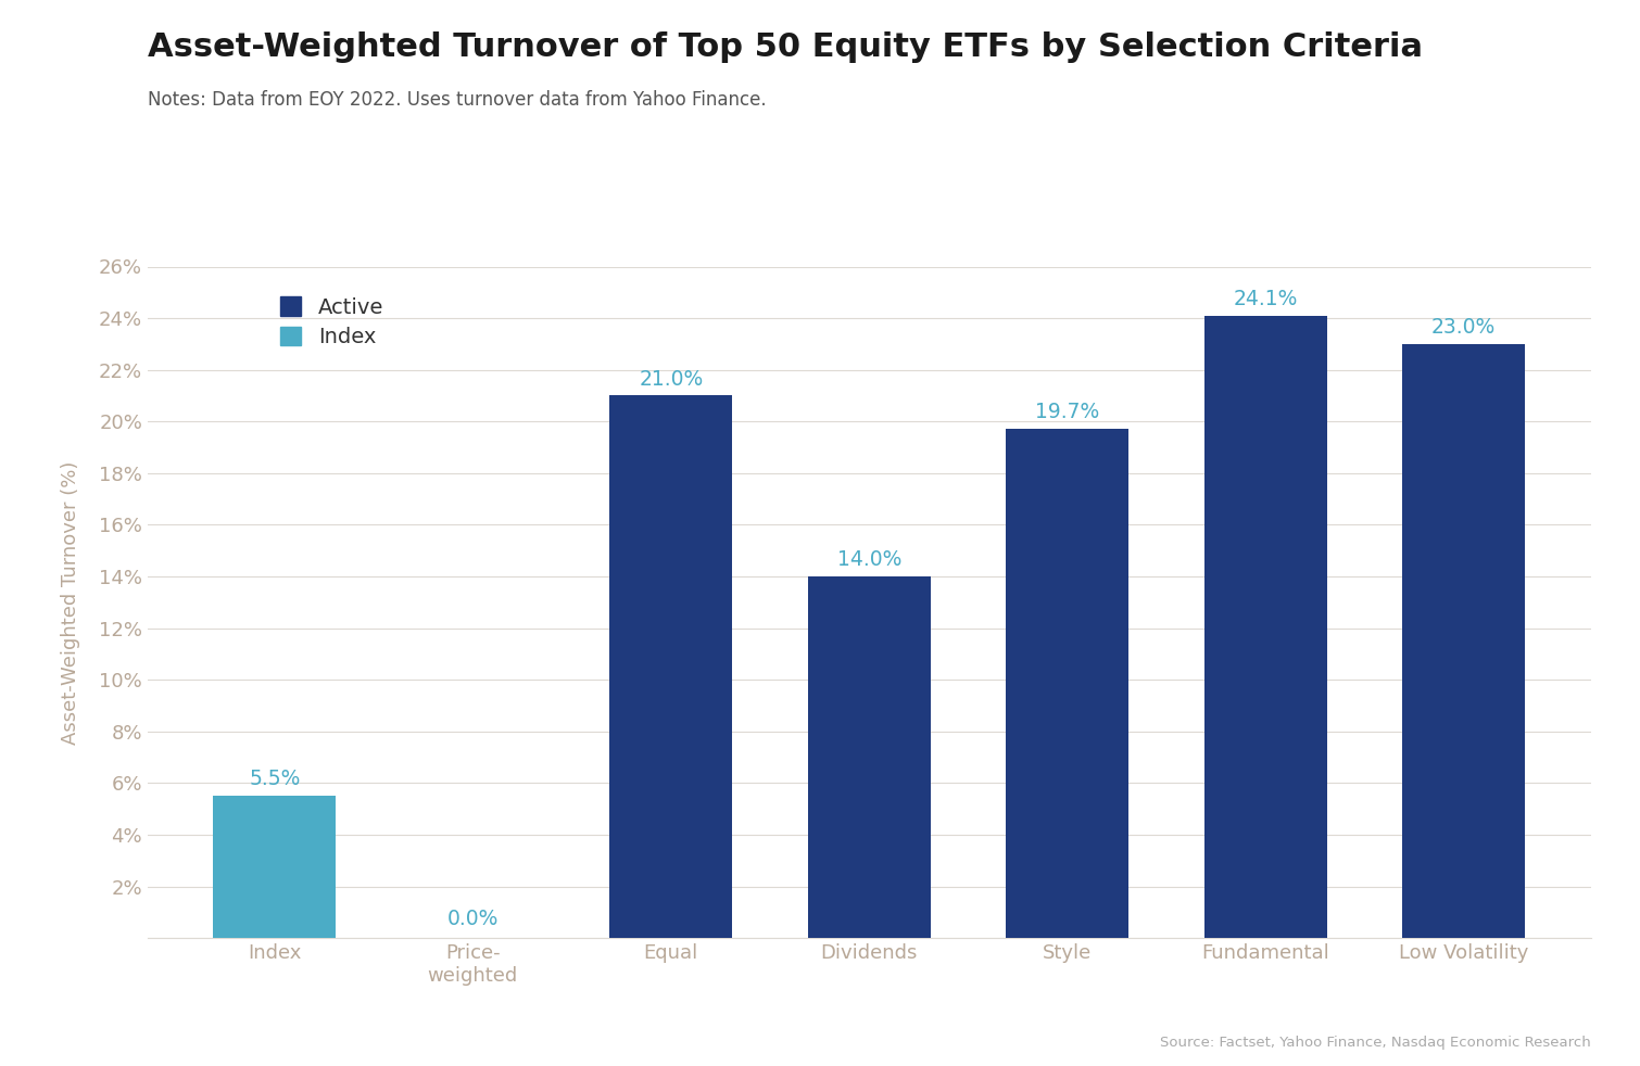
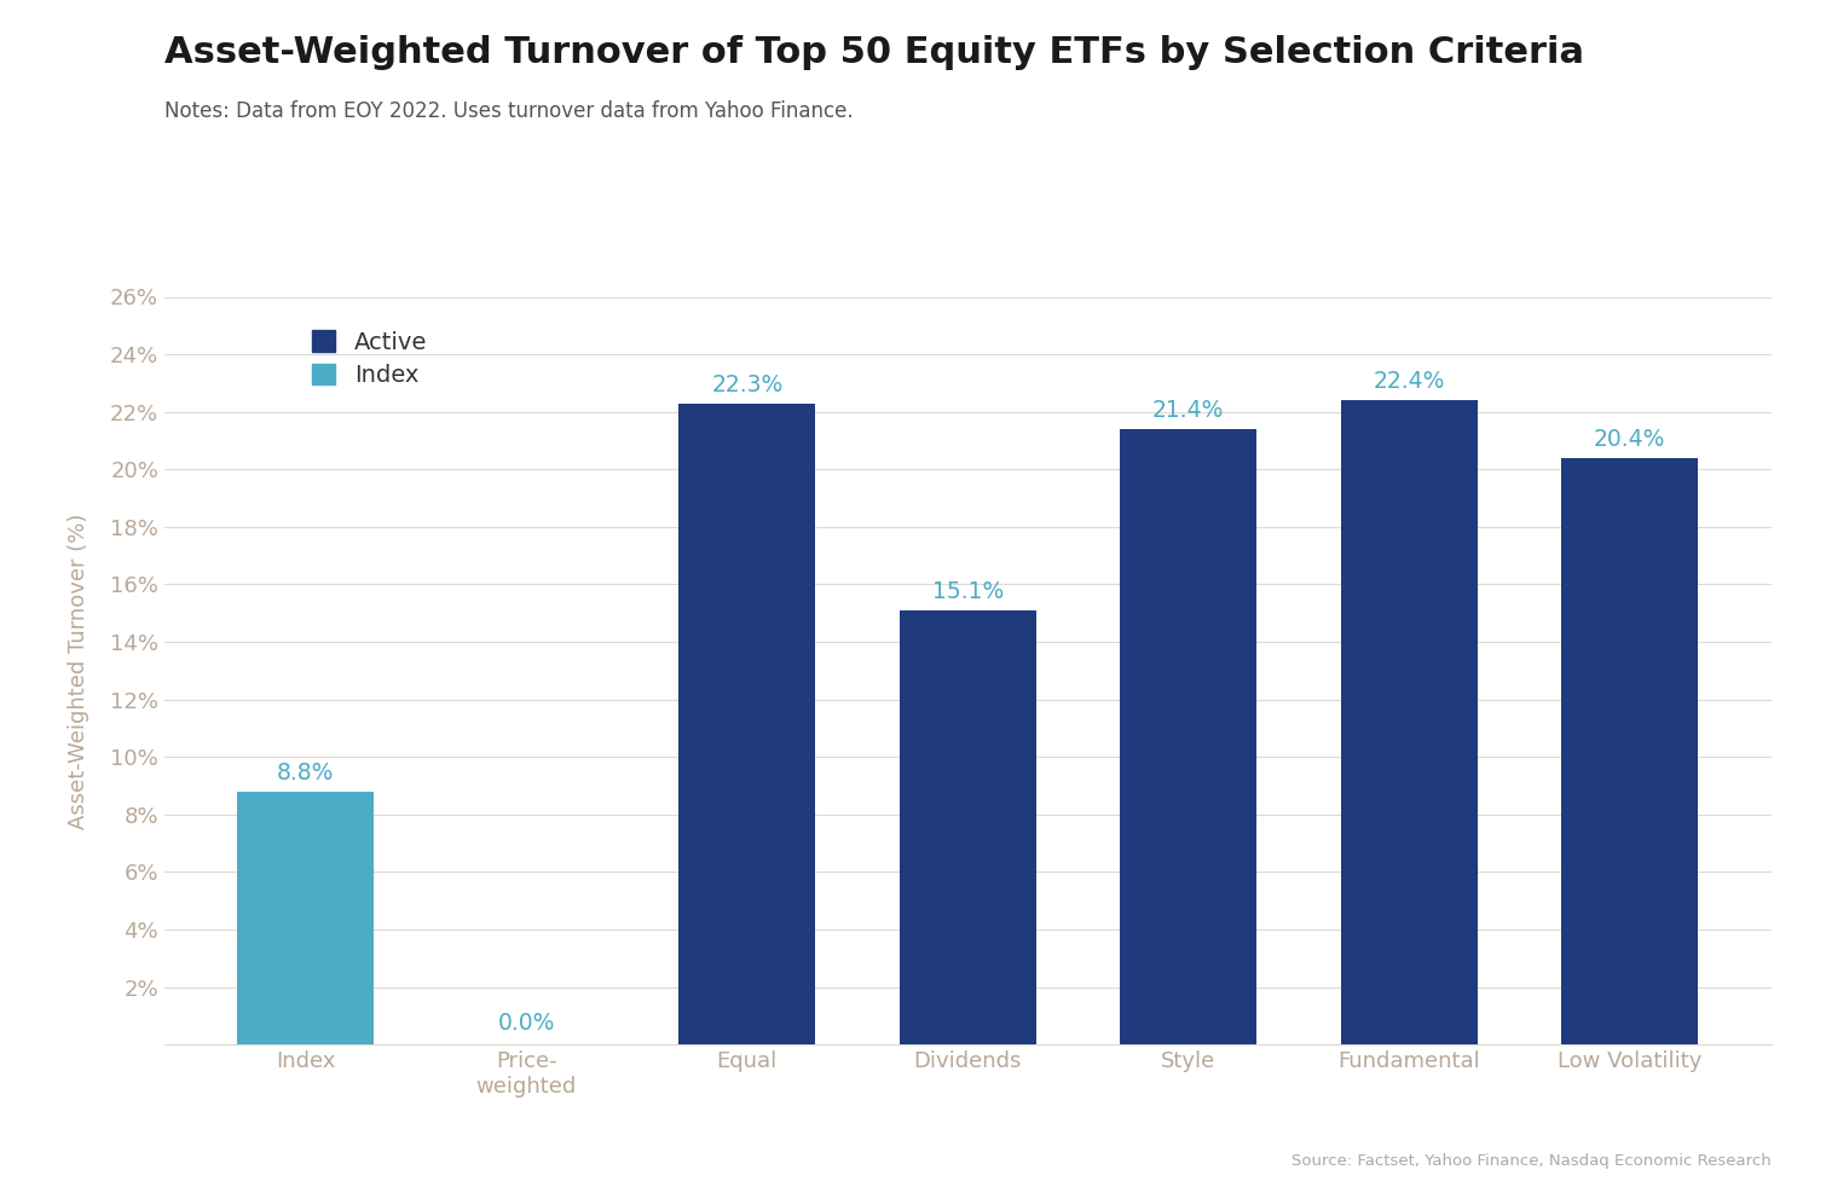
Index: 5.5% -> 8.8%
Equal: 21.0% -> 22.3%
Dividends: 14.0% -> 15.1%
Style: 19.7% -> 21.4%
Fundamental: 24.1% -> 22.4%
Low Volatility: 23.0% -> 20.4%
